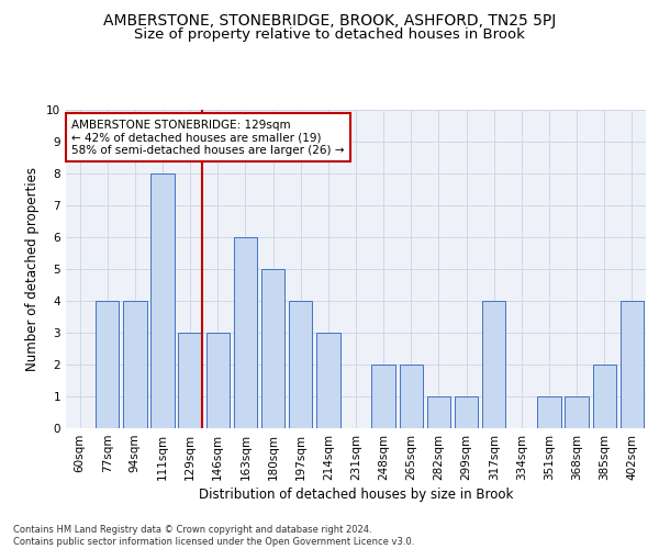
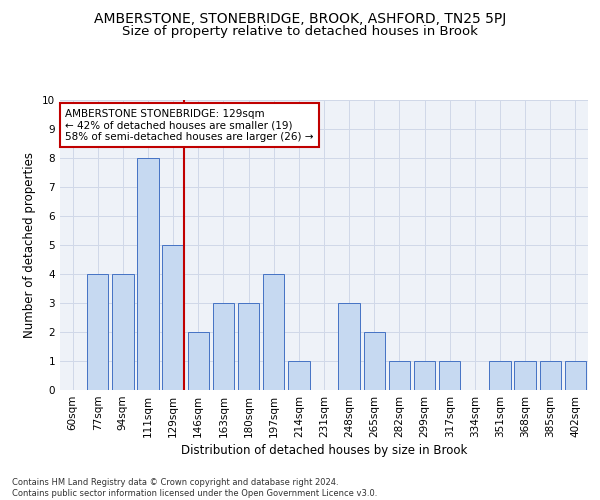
129sqm: 3 -> 5
146sqm: 3 -> 2
163sqm: 6 -> 3
180sqm: 5 -> 3
214sqm: 3 -> 1
248sqm: 2 -> 3
317sqm: 4 -> 1
385sqm: 2 -> 1
402sqm: 4 -> 1
